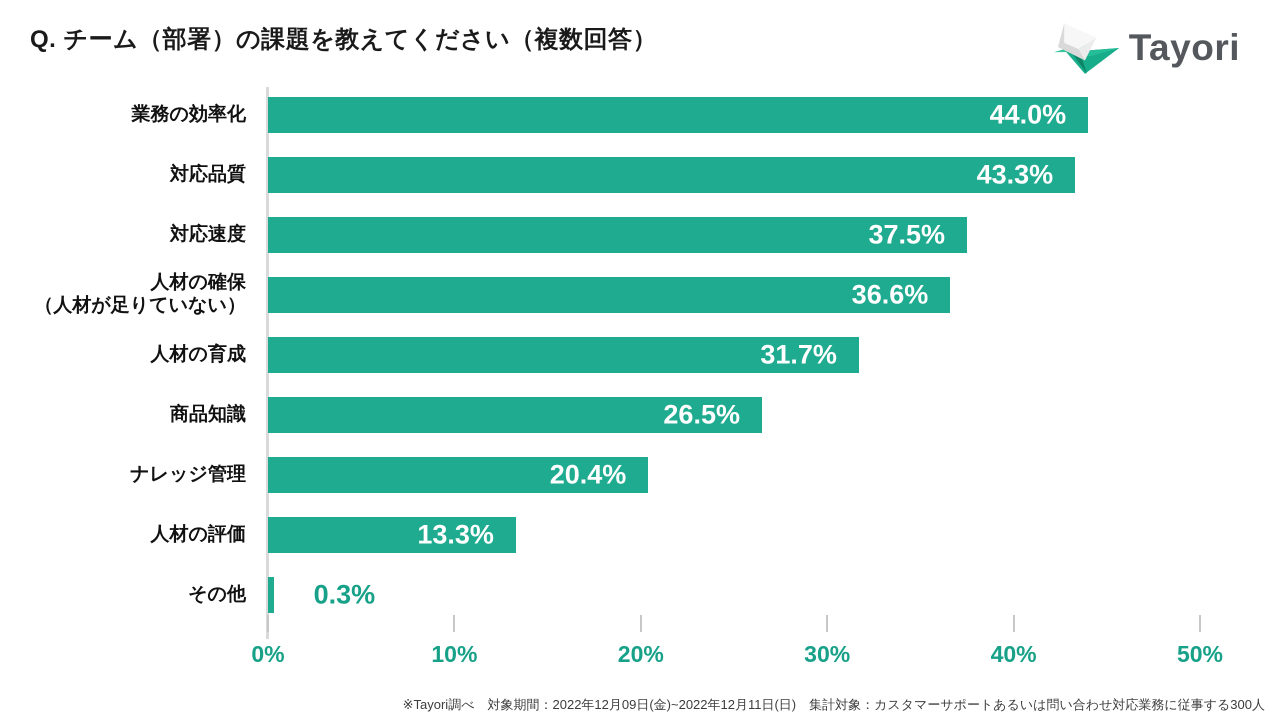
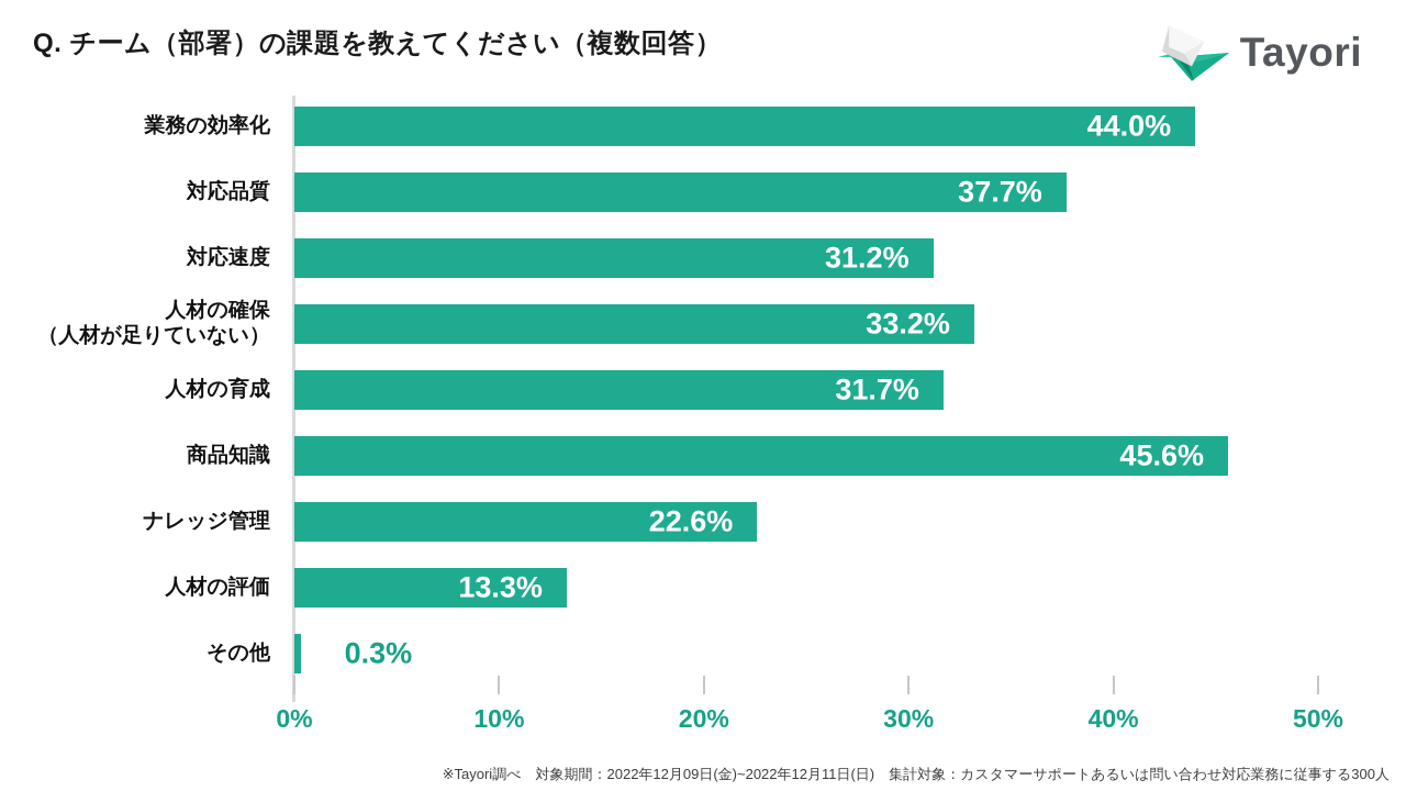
対応品質: 43.3% -> 37.7%
対応速度: 37.5% -> 31.2%
人材の確保 （人材が足りていない）: 36.6% -> 33.2%
商品知識: 26.5% -> 45.6%
ナレッジ管理: 20.4% -> 22.6%
